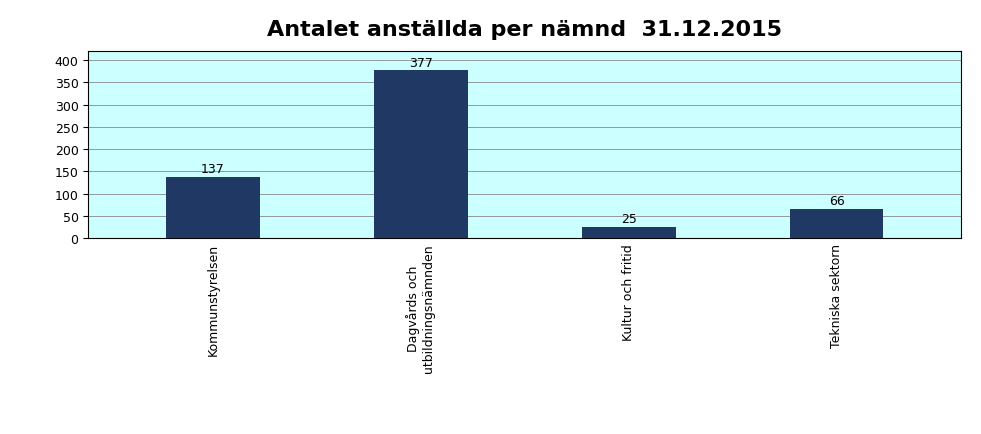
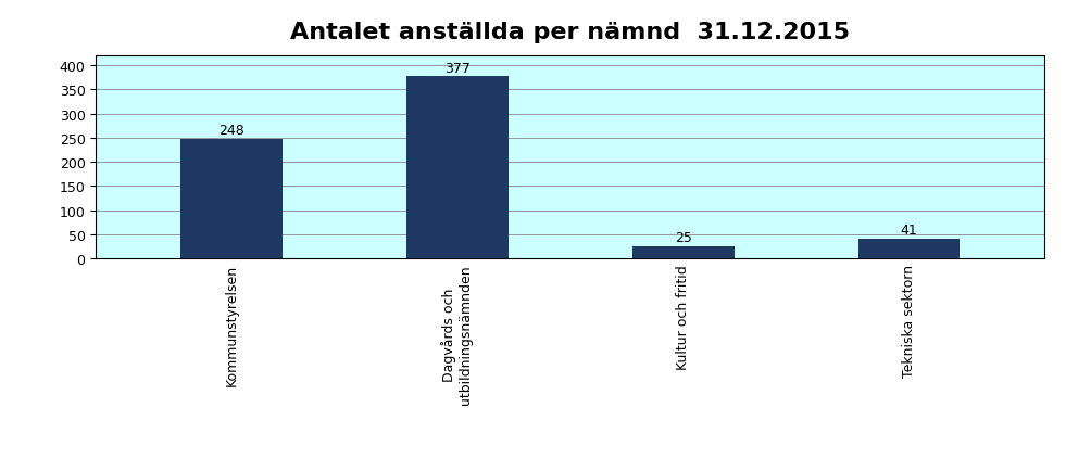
Kommunstyrelsen: 137 -> 248
Tekniska sektorn: 66 -> 41
